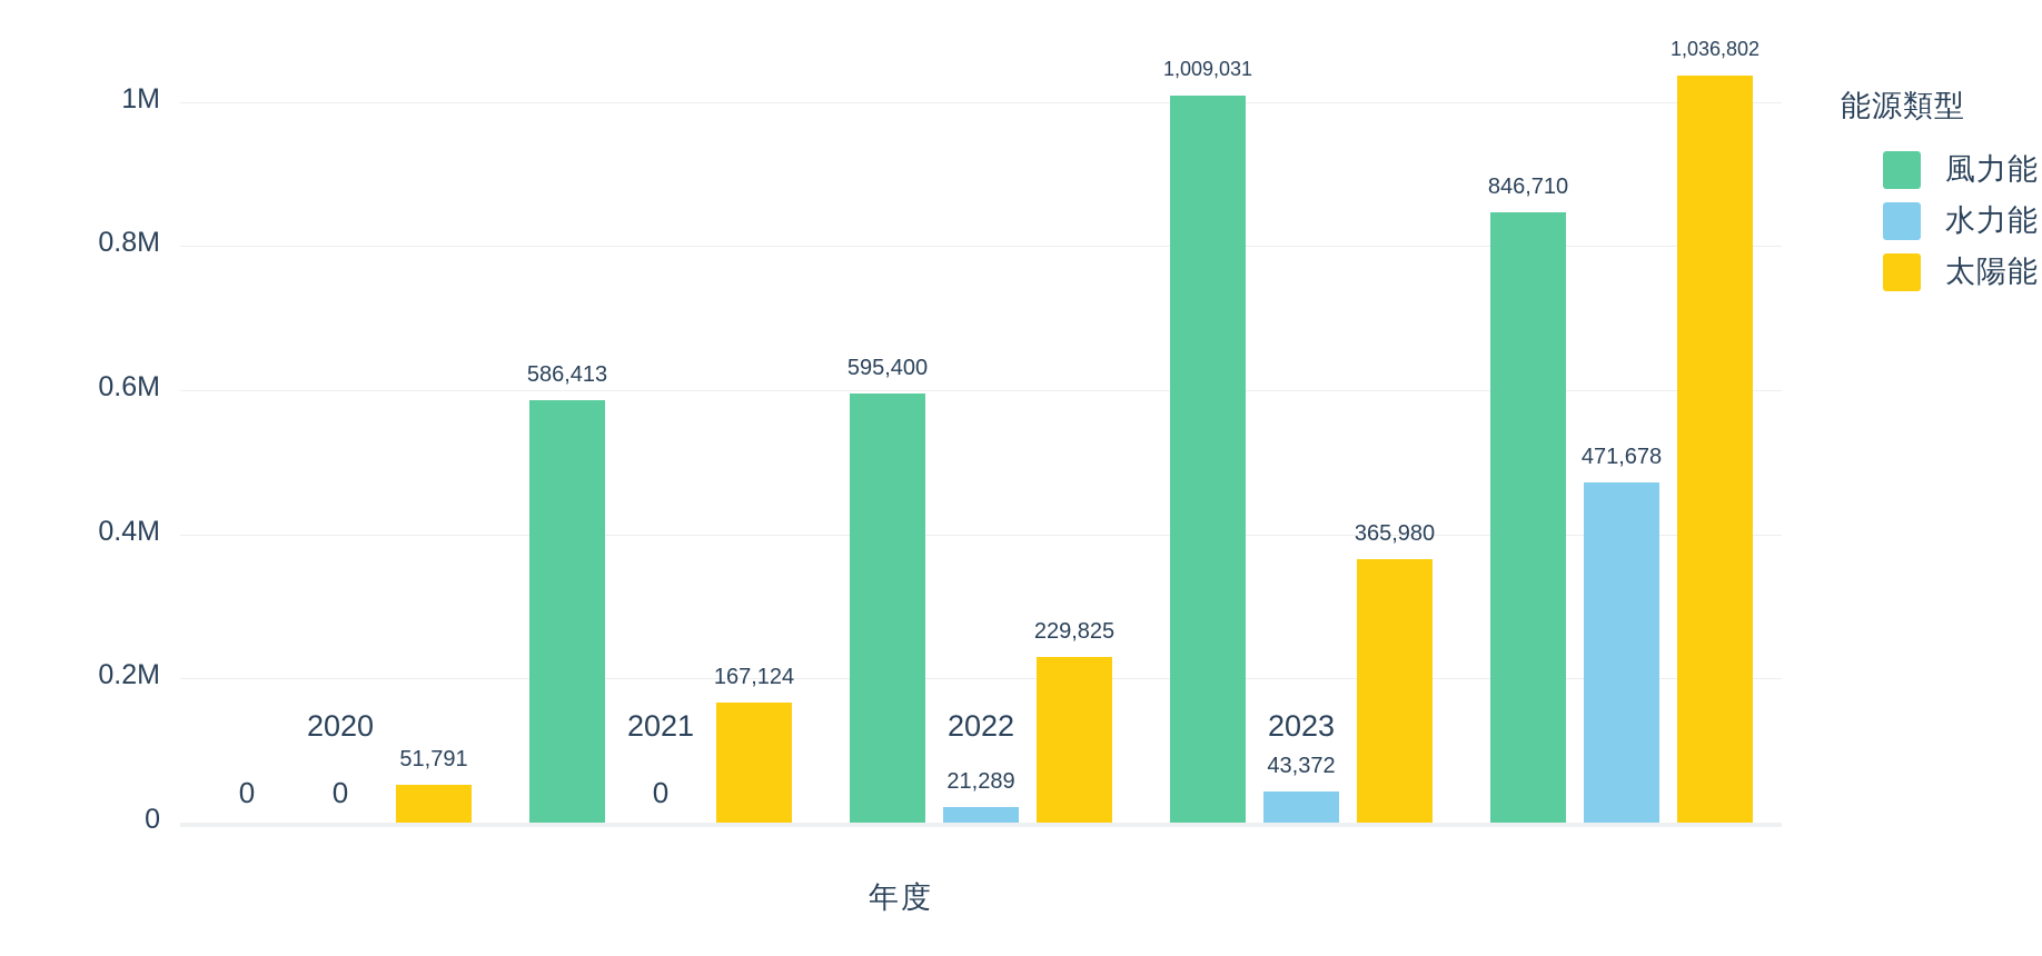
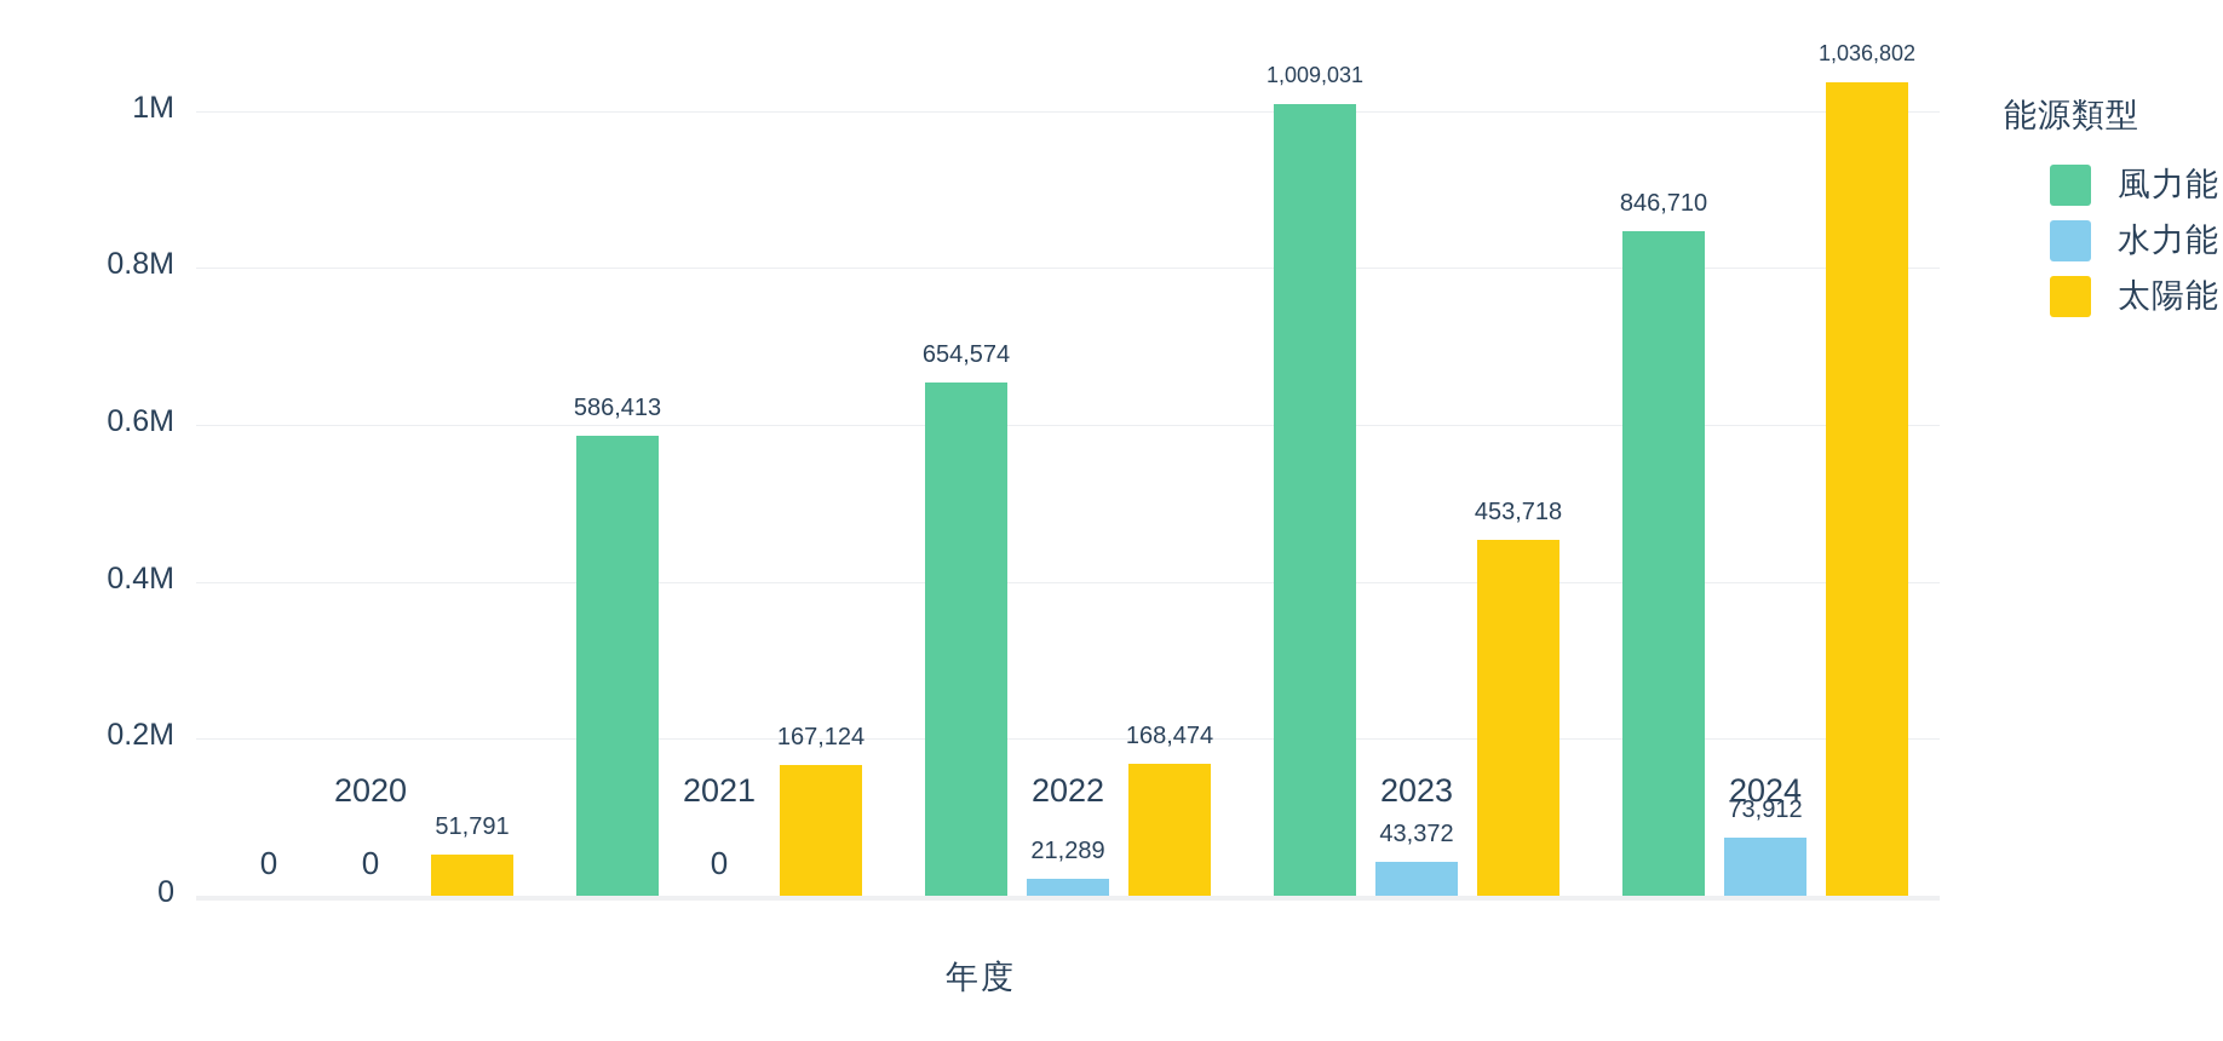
風力能/2022: 595,400 -> 654,574
太陽能/2022: 229,825 -> 168,474
太陽能/2023: 365,980 -> 453,718
水力能/2024: 471,678 -> 73,912
